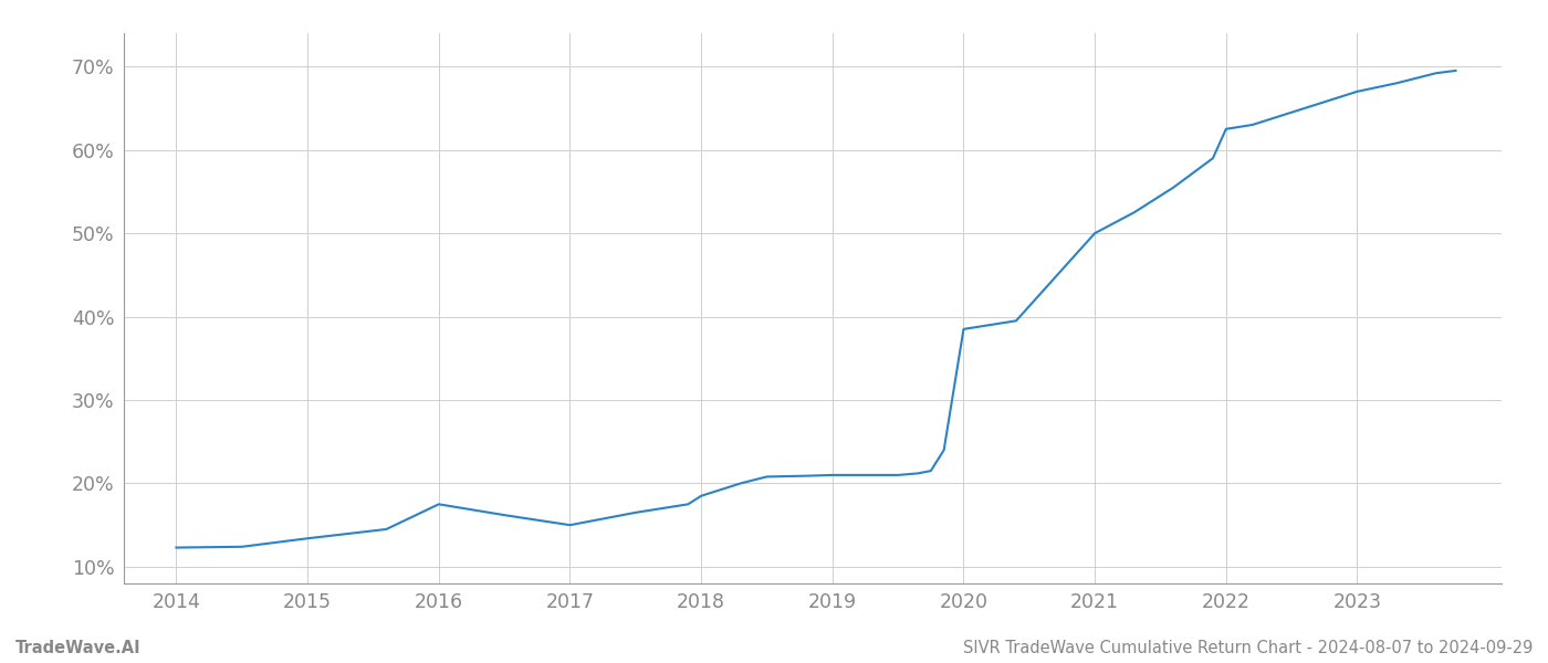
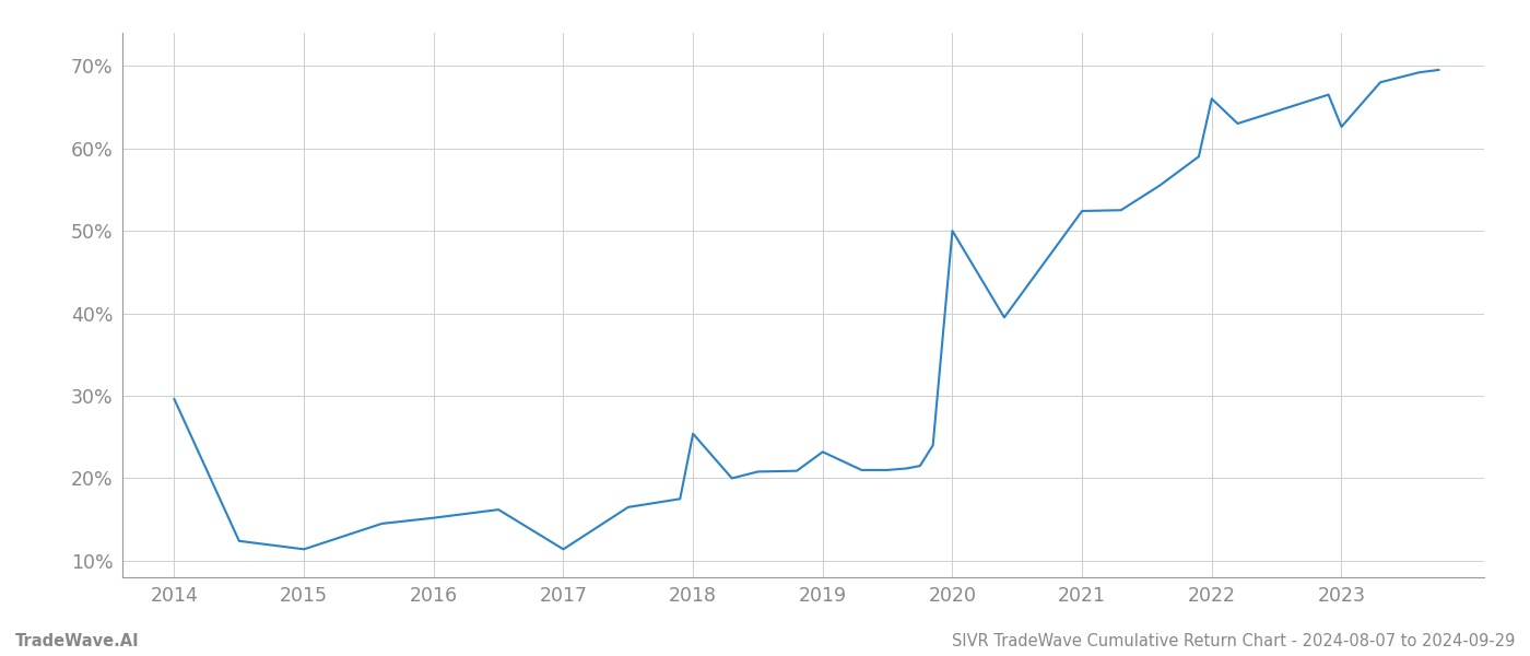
2014: 12.3% -> 29.6%
2015: 13.4% -> 11.4%
2016: 17.5% -> 15.2%
2017: 15.0% -> 11.4%
2018: 18.5% -> 25.4%
2019: 21.0% -> 23.2%
2020: 38.5% -> 50.0%
2021: 50.0% -> 52.4%
2022: 62.5% -> 66.0%
2023: 67.0% -> 62.6%
